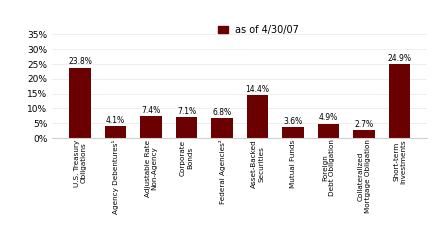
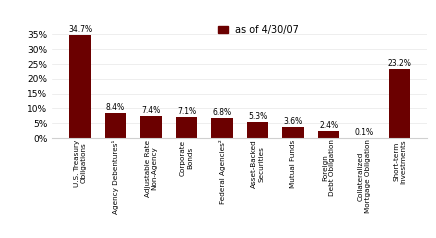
U.S. Treasury Obligations: 23.8% -> 34.7%
Agency Debentures¹: 4.1% -> 8.4%
Asset-Backed Securities: 14.4% -> 5.3%
Foreign Debt Obligation: 4.9% -> 2.4%
Collateralized Mortgage Obligation: 2.7% -> 0.1%
Short-term Investments: 24.9% -> 23.2%
